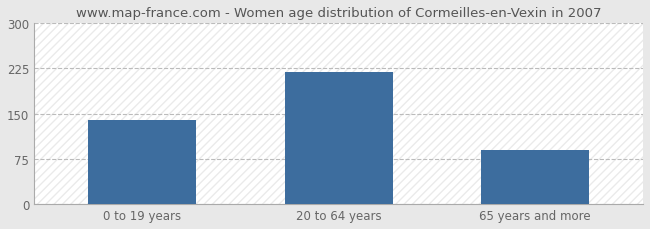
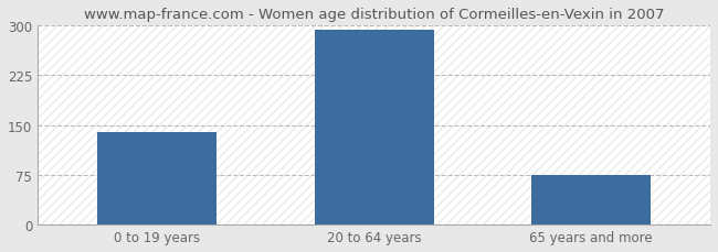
20 to 64 years: 218 -> 294
65 years and more: 90 -> 74
